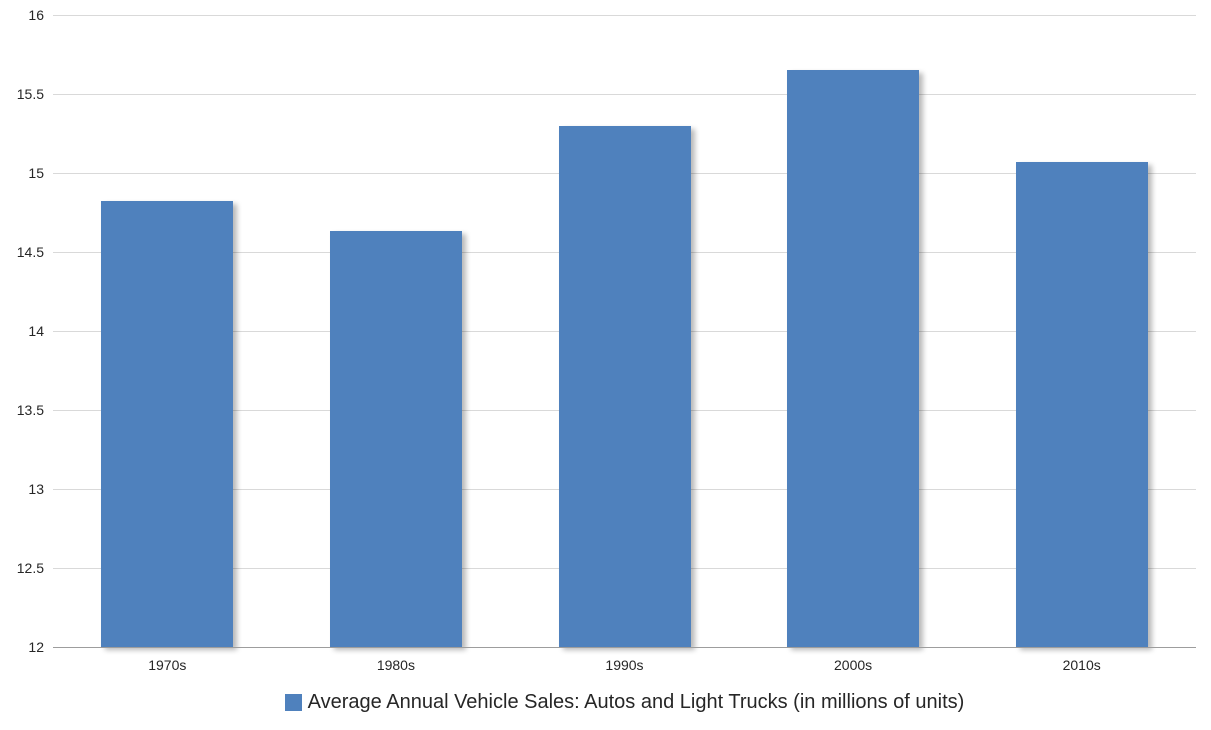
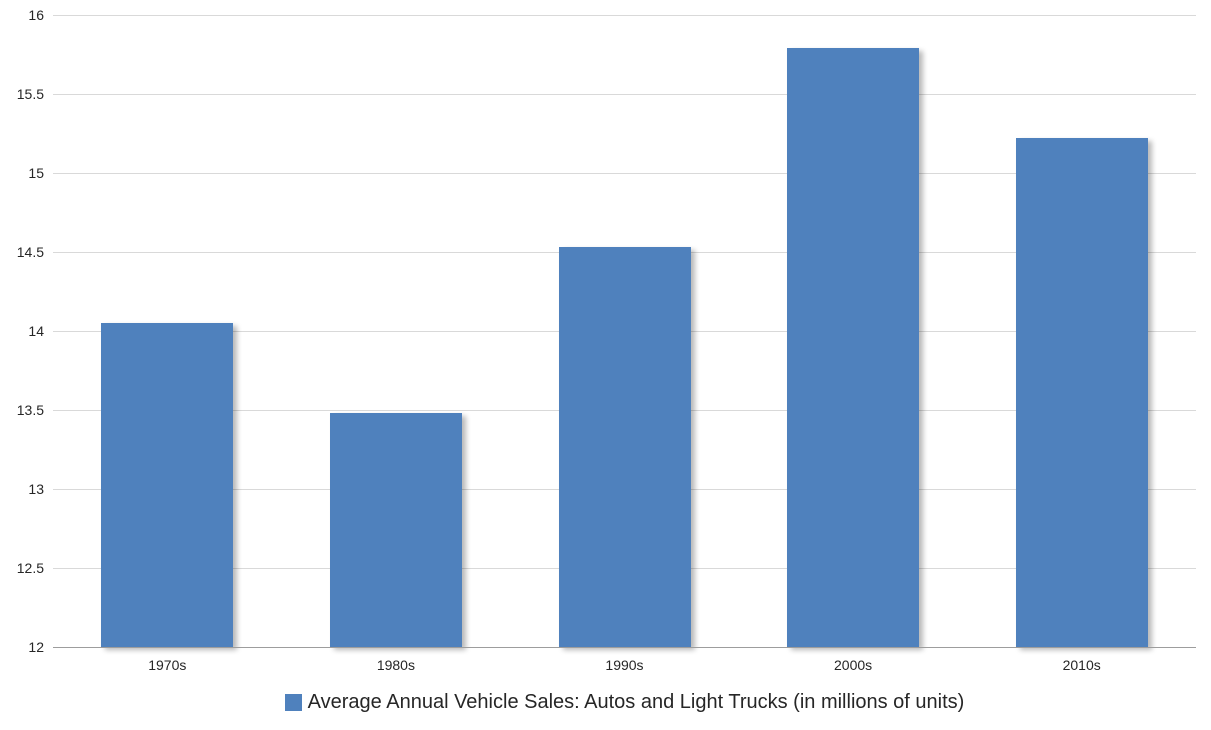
1970s: 14.82 -> 14.05
1980s: 14.63 -> 13.48
1990s: 15.30 -> 14.53
2000s: 15.65 -> 15.79
2010s: 15.07 -> 15.22
